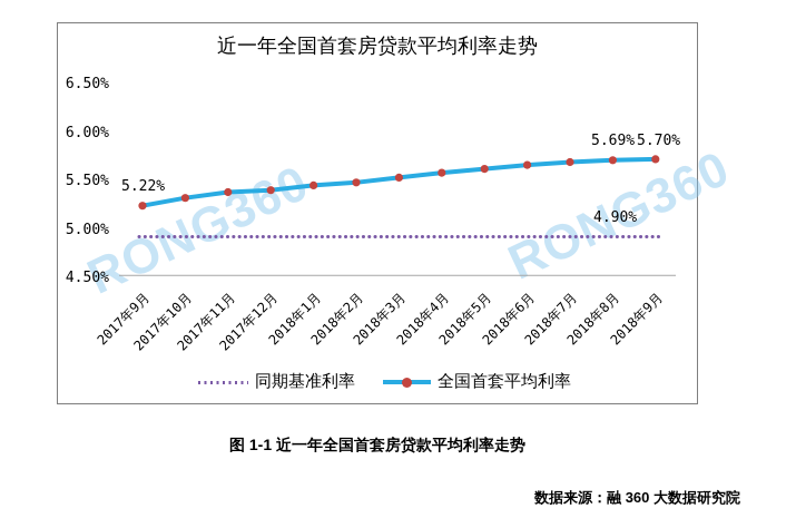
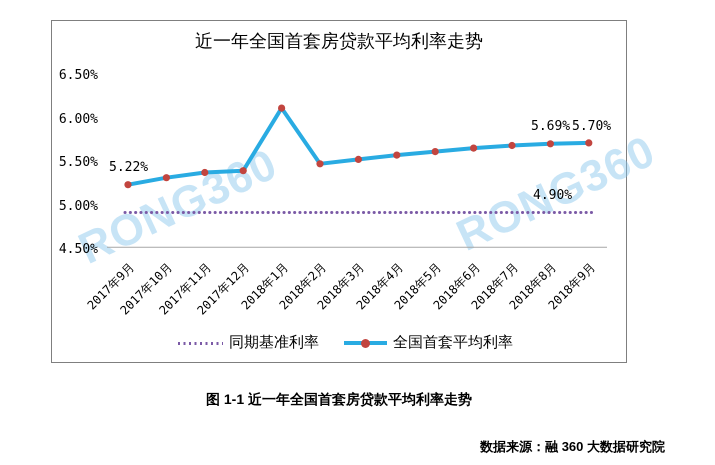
全国首套平均利率/2018年1月: 5.4% -> 6.1%
